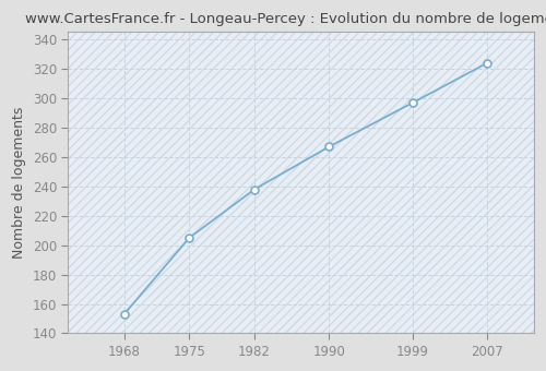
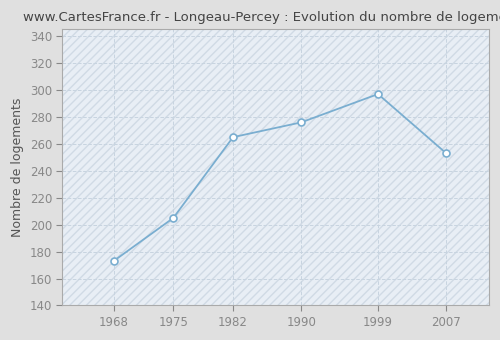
1968: 153 -> 173
1982: 238 -> 265
1990: 267 -> 276
2007: 324 -> 253
